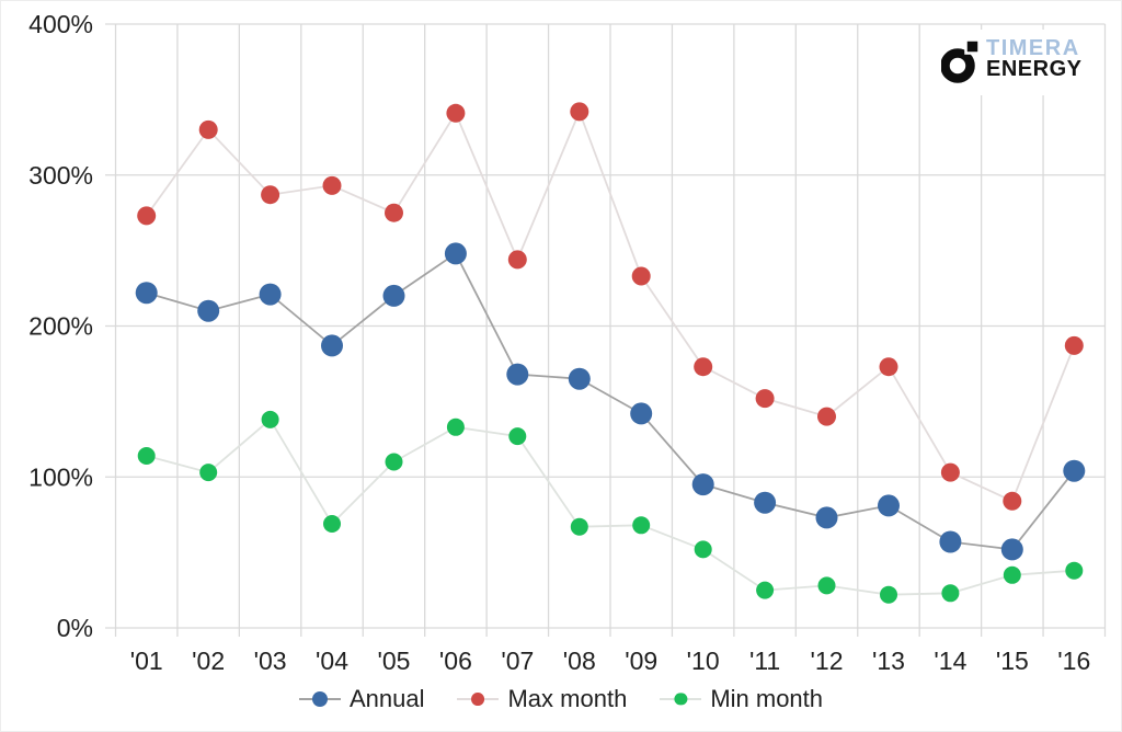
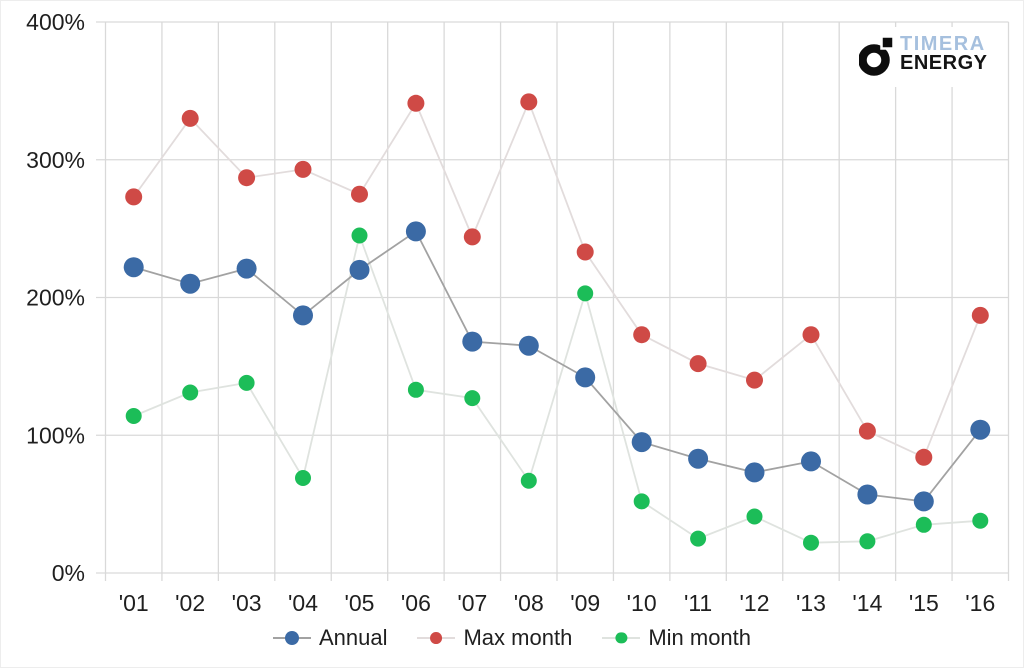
Min month/'02: 103% -> 131%
Min month/'05: 110% -> 245%
Min month/'09: 68% -> 203%
Min month/'12: 28% -> 41%
